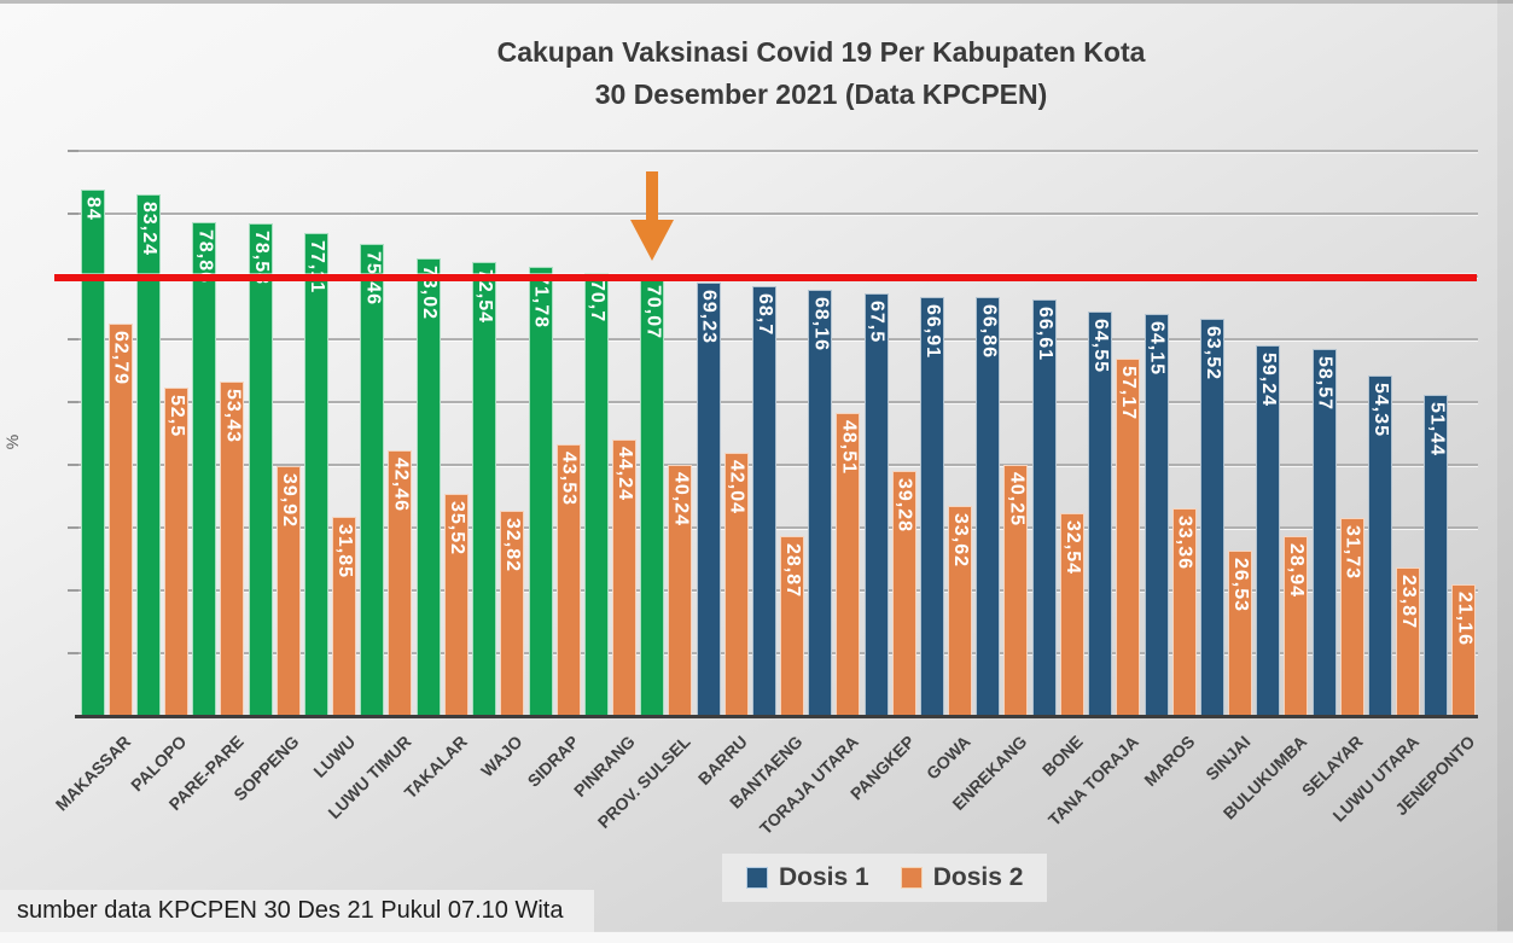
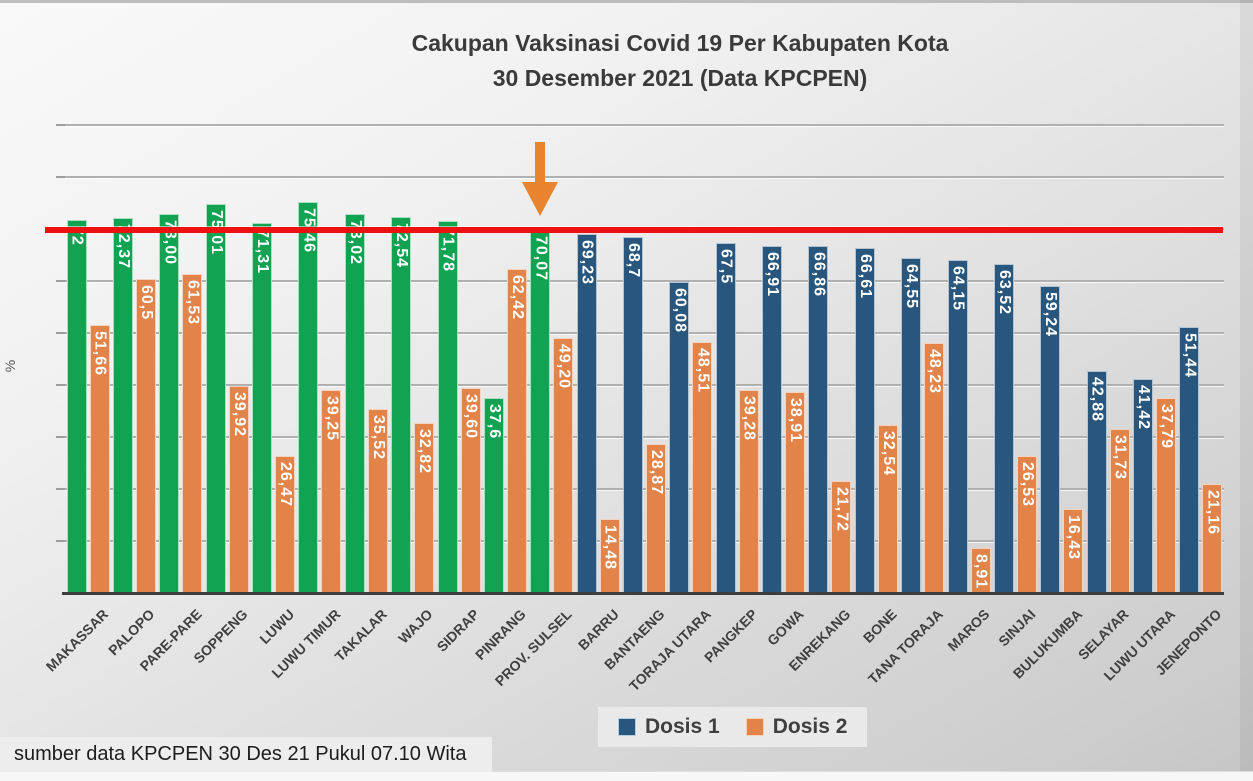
Dosis 1/MAKASSAR: 84 -> 72
Dosis 2/MAKASSAR: 62,79 -> 51,66
Dosis 1/PALOPO: 83,24 -> 72,37
Dosis 2/PALOPO: 52,5 -> 60,5
Dosis 1/PARE-PARE: 78,86 -> 73,00
Dosis 2/PARE-PARE: 53,43 -> 61,53
Dosis 1/SOPPENG: 78,58 -> 75,01
Dosis 1/LUWU: 77,11 -> 71,31
Dosis 2/LUWU: 31,85 -> 26,47
Dosis 2/LUWU TIMUR: 42,46 -> 39,25
Dosis 2/SIDRAP: 43,53 -> 39,60
Dosis 1/PINRANG: 70,7 -> 37,6
Dosis 2/PINRANG: 44,24 -> 62,42
Dosis 2/PROV. SULSEL: 40,24 -> 49,20
Dosis 2/BARRU: 42,04 -> 14,48
Dosis 1/TORAJA UTARA: 68,16 -> 60,08
Dosis 2/GOWA: 33,62 -> 38,91
Dosis 2/ENREKANG: 40,25 -> 21,72
Dosis 2/TANA TORAJA: 57,17 -> 48,23
Dosis 2/MAROS: 33,36 -> 8,91
Dosis 2/BULUKUMBA: 28,94 -> 16,43
Dosis 1/SELAYAR: 58,57 -> 42,88
Dosis 1/LUWU UTARA: 54,35 -> 41,42
Dosis 2/LUWU UTARA: 23,87 -> 37,79
